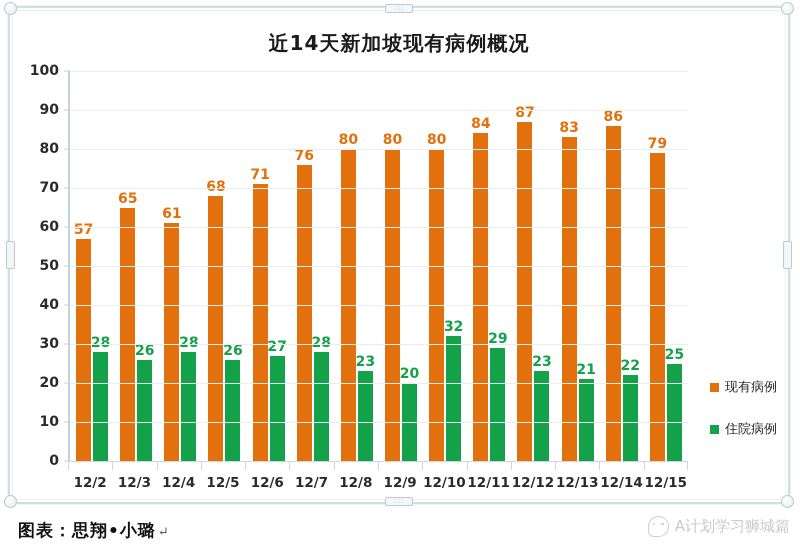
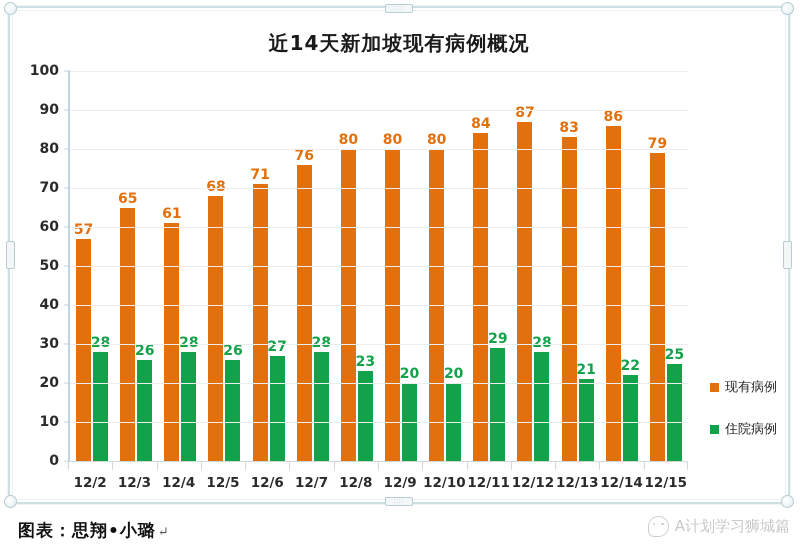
住院病例/12/10: 32 -> 20
住院病例/12/12: 23 -> 28
